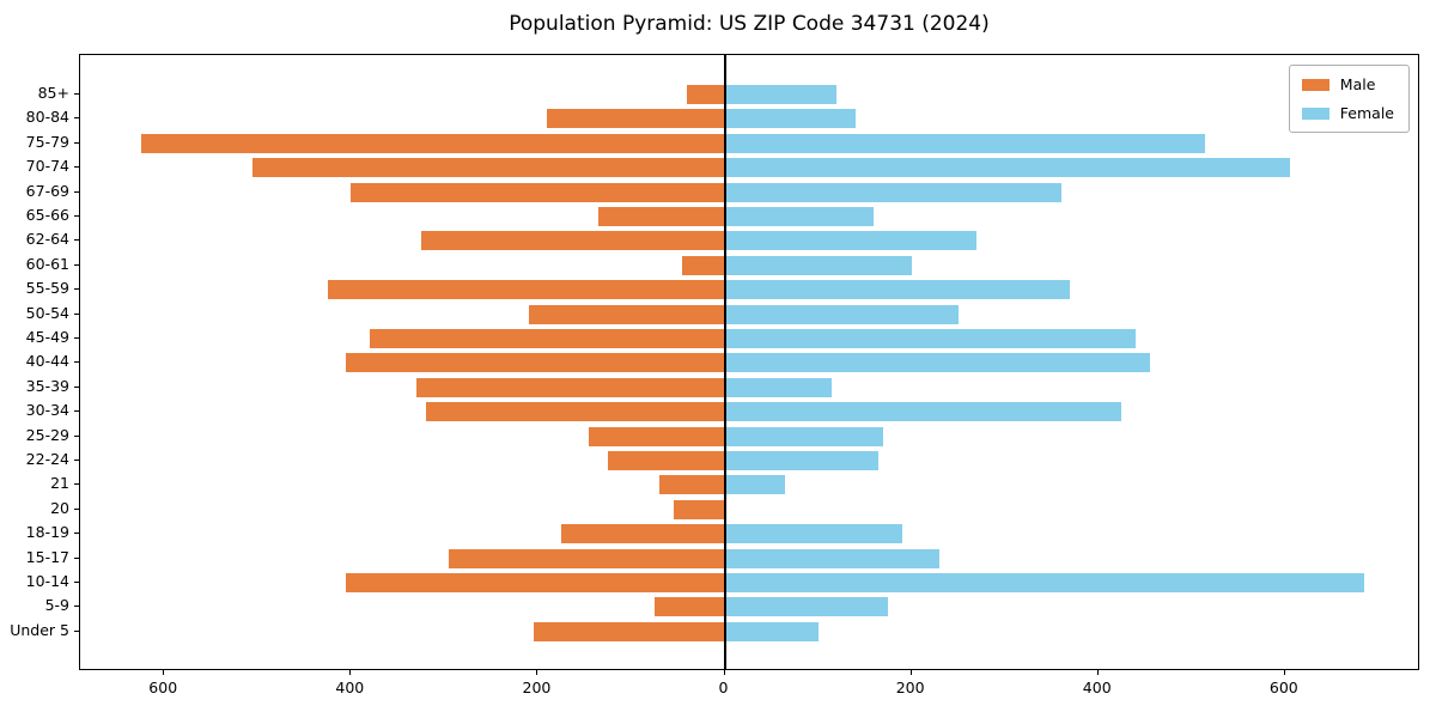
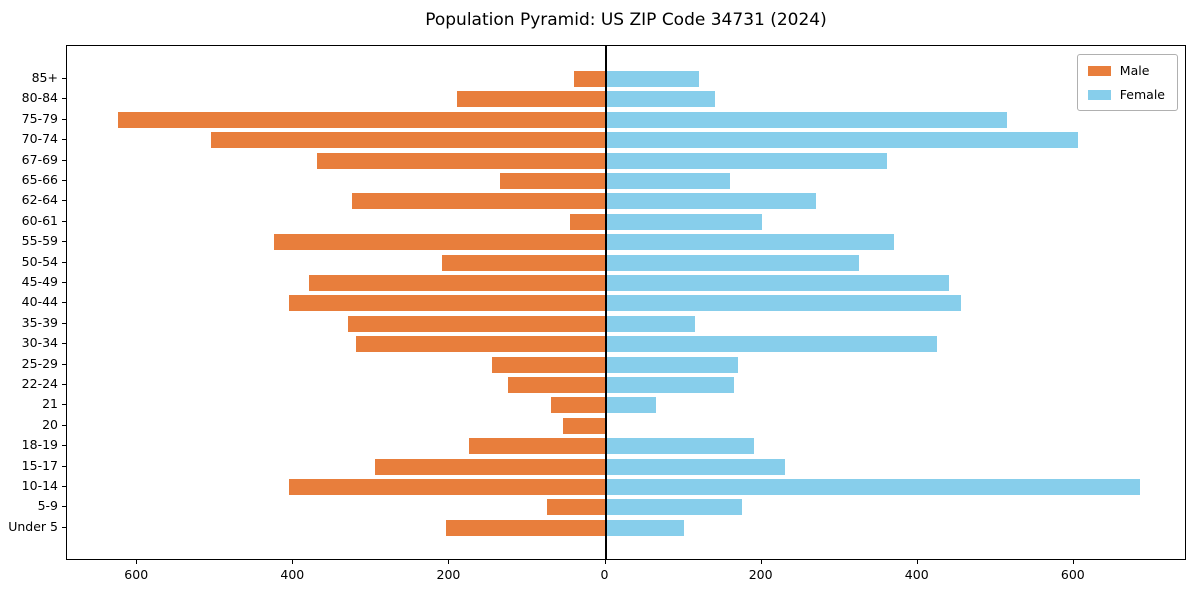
Male/67-69: 400 -> 370
Female/50-54: 250 -> 320
